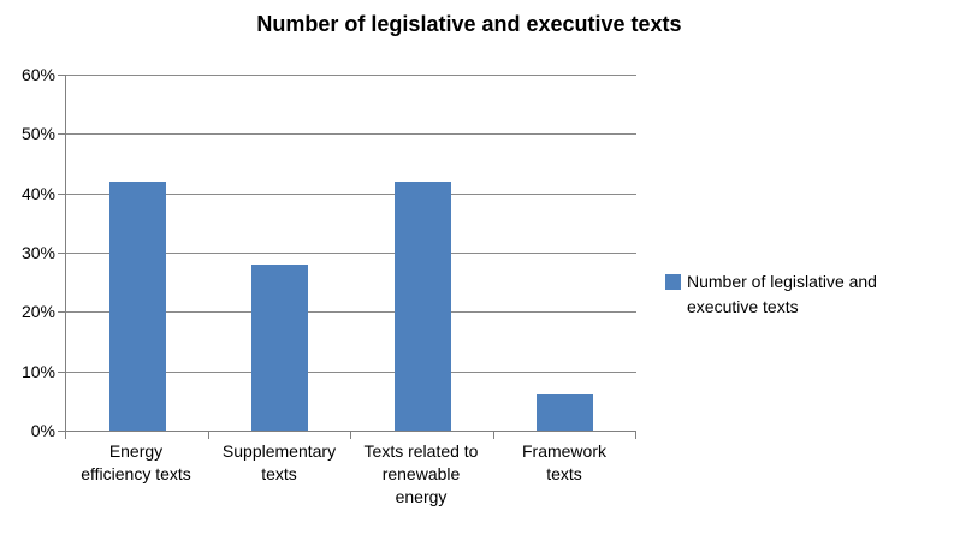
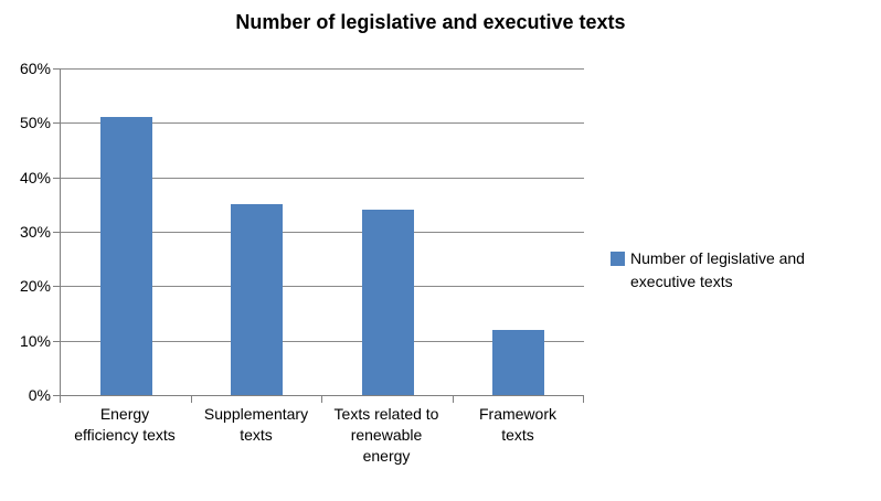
Energy efficiency texts: 42% -> 51%
Supplementary texts: 28% -> 35%
Texts related to renewable energy: 42% -> 34%
Framework texts: 6% -> 12%
